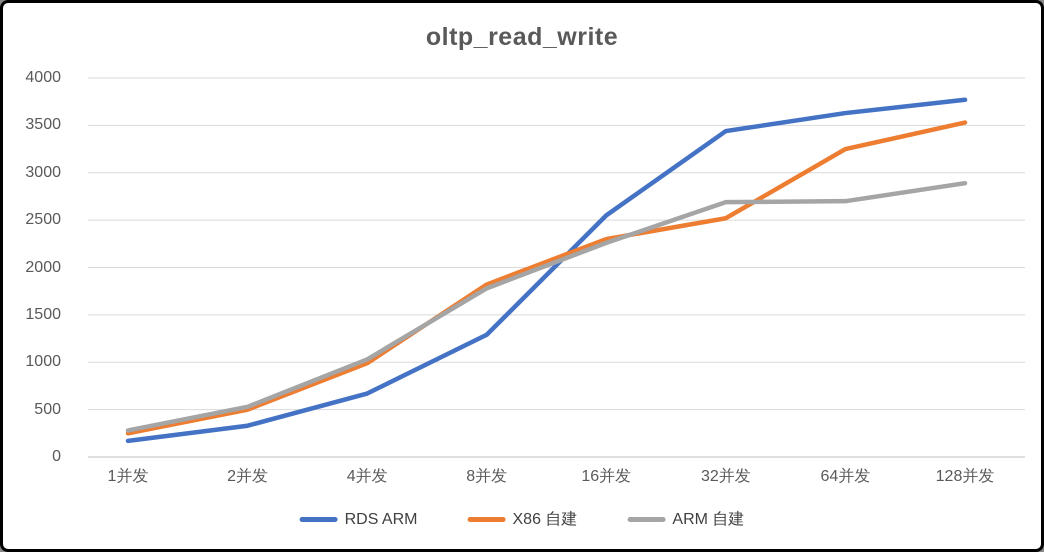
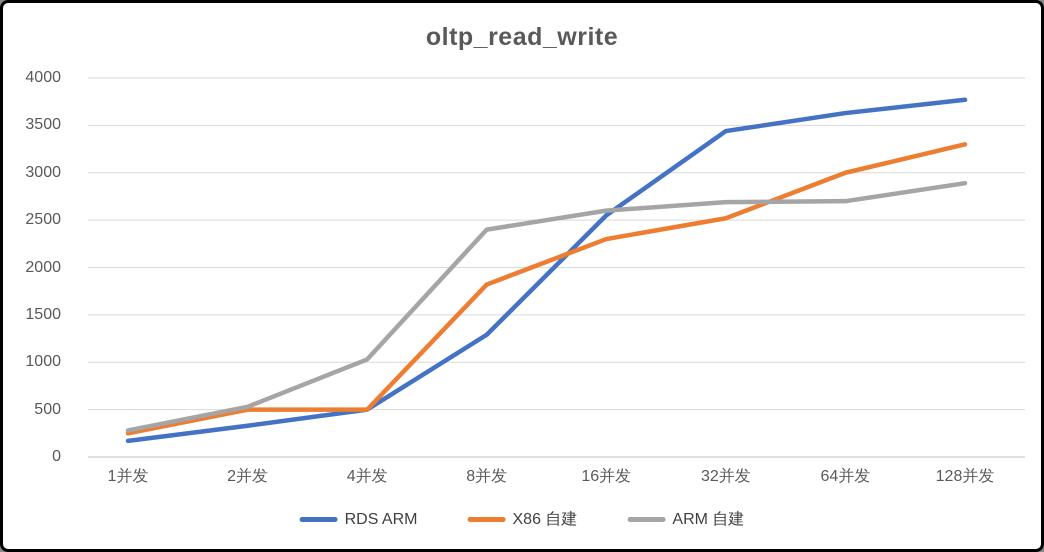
RDS ARM/4并发: 700 -> 500
X86 自建/4并发: 1000 -> 500
ARM 自建/8并发: 1800 -> 2400
ARM 自建/16并发: 2300 -> 2600
X86 自建/64并发: 3200 -> 3000
X86 自建/128并发: 3500 -> 3300
